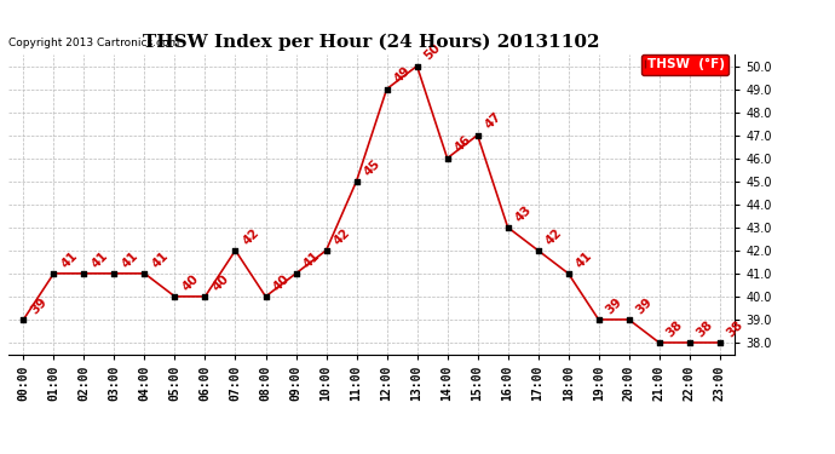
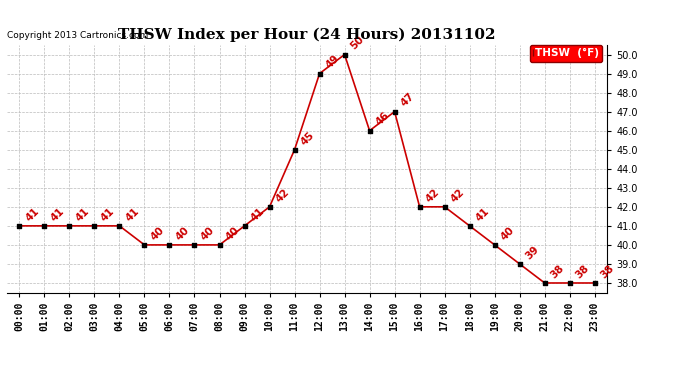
00:00: 39 -> 41
07:00: 42 -> 40
16:00: 43 -> 42
19:00: 39 -> 40
